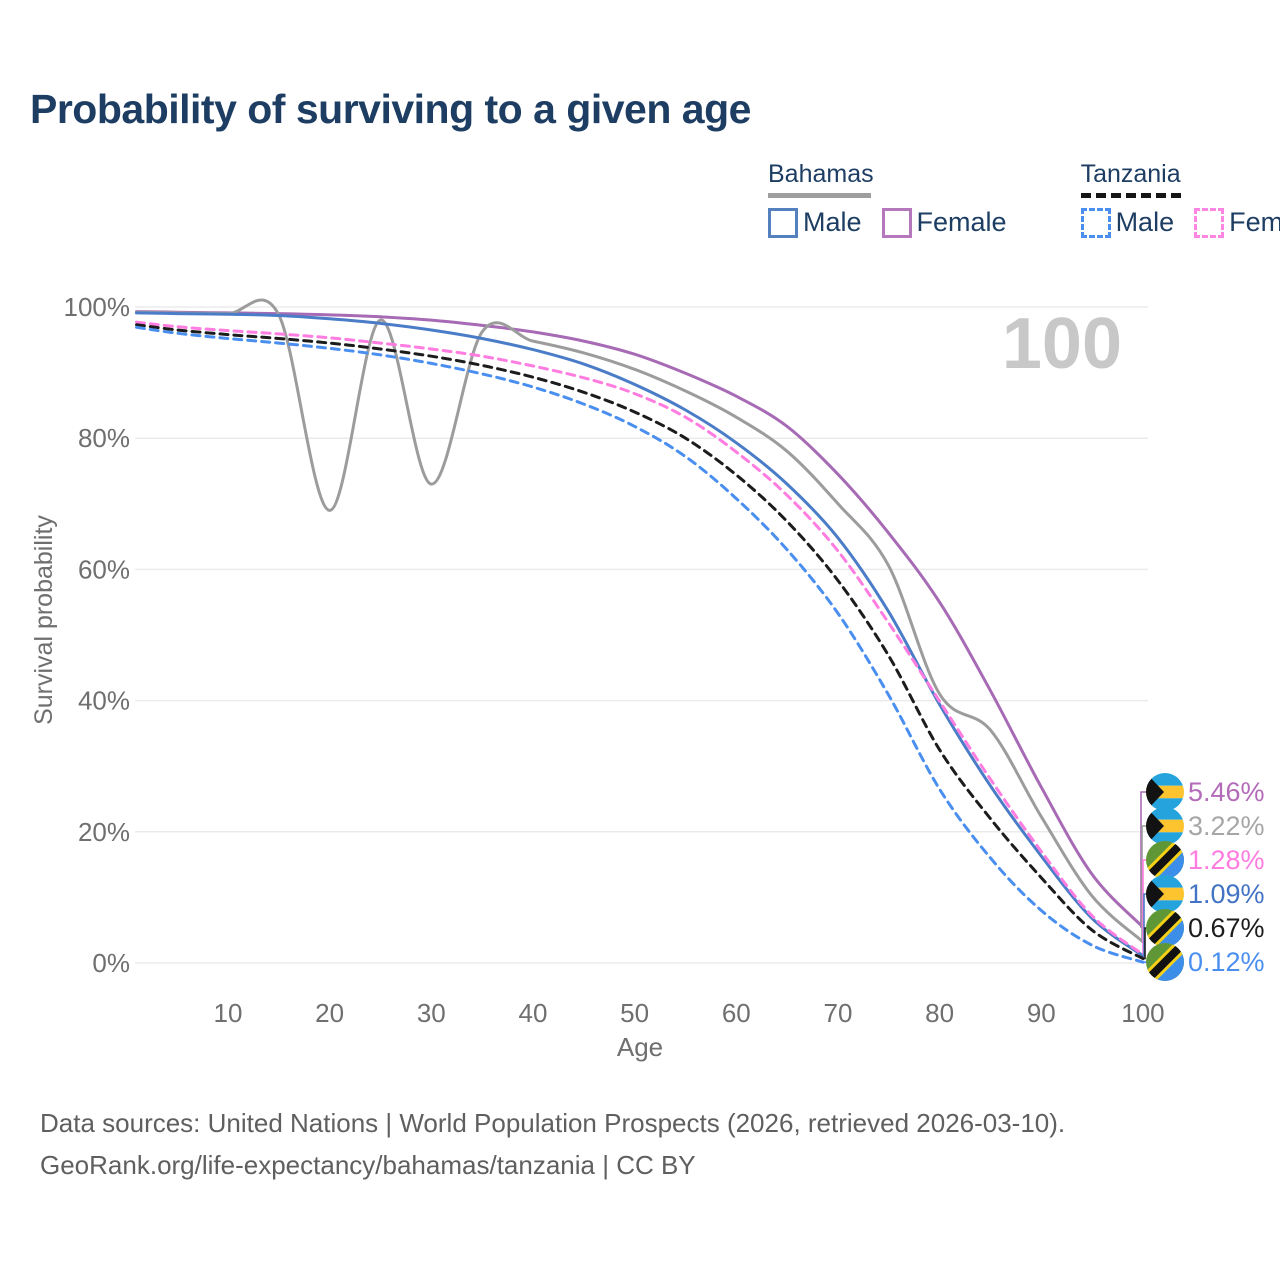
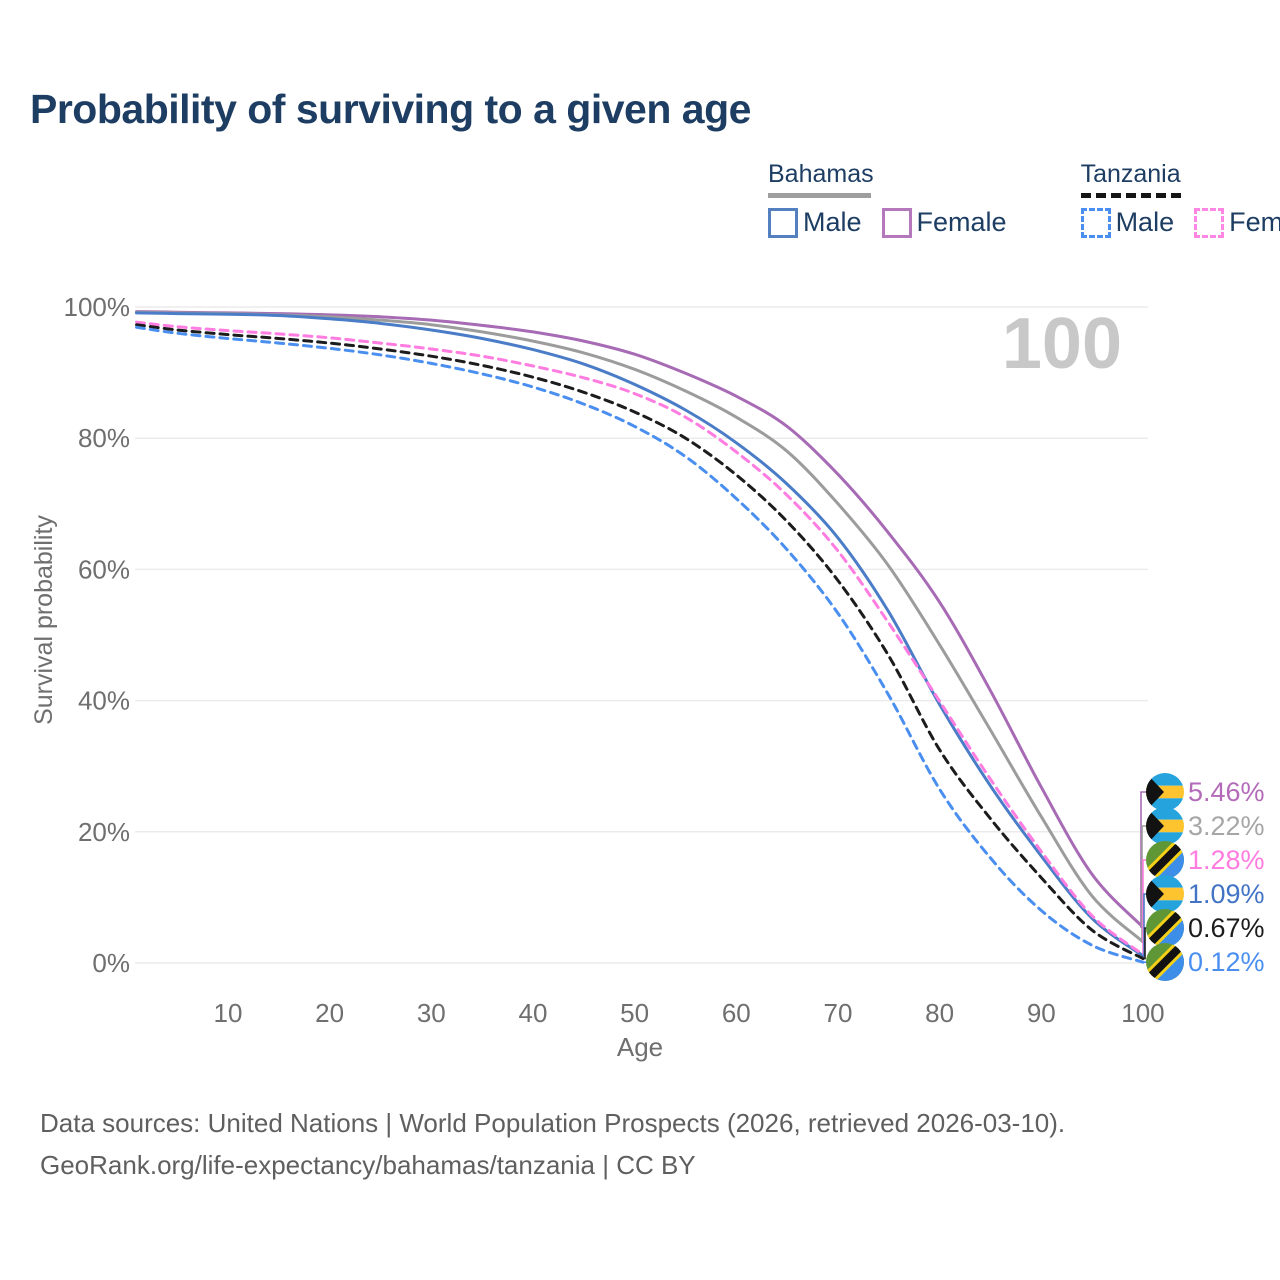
Bahamas/20: 69% -> 98%
Bahamas/30: 73% -> 97%
Bahamas/80: 41% -> 48%
